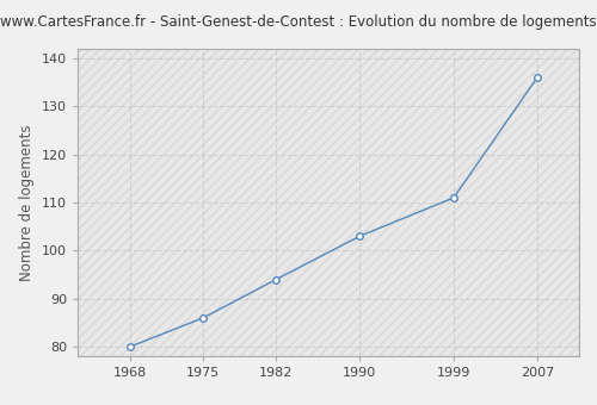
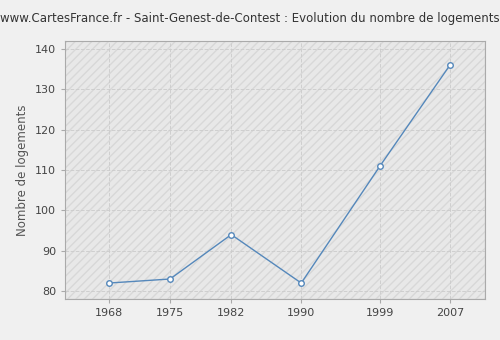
1968: 80 -> 82
1975: 86 -> 83
1990: 103 -> 82
